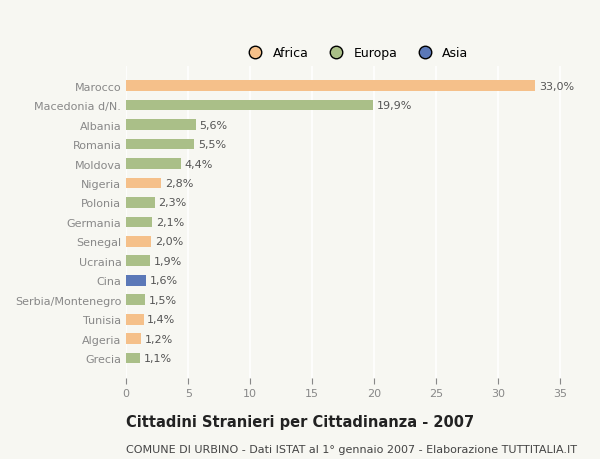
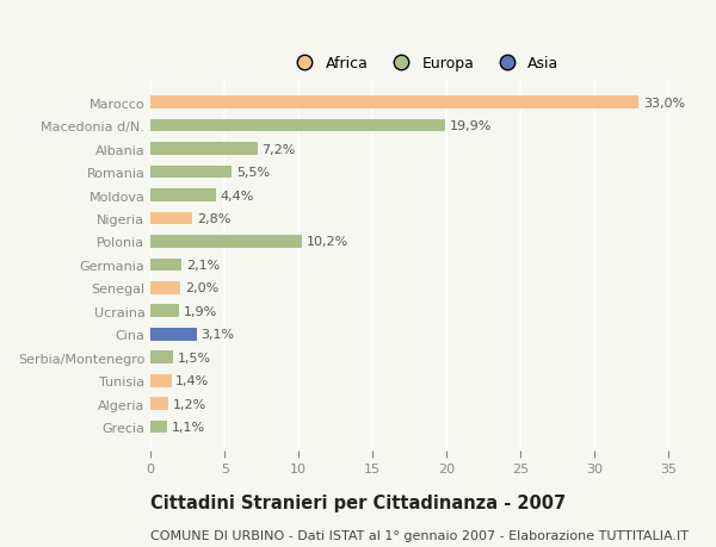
Albania: 5,6% -> 7,2%
Polonia: 2,3% -> 10,2%
Cina: 1,6% -> 3,1%
